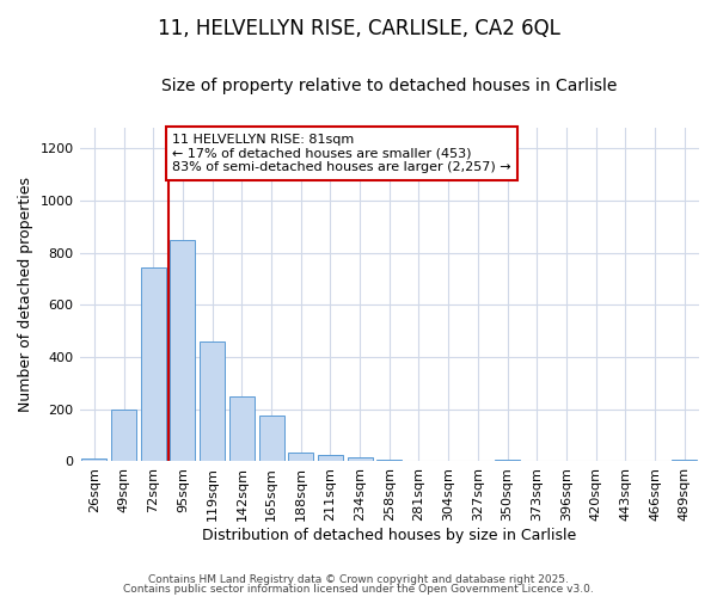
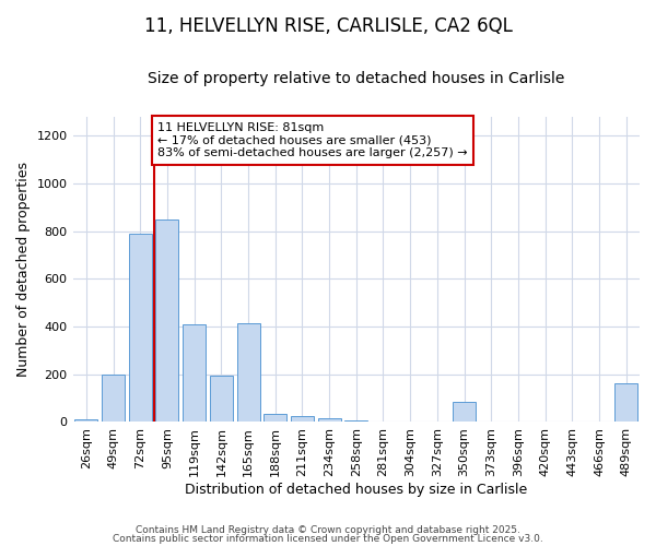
72sqm: 745 -> 790
119sqm: 460 -> 410
142sqm: 248 -> 195
165sqm: 178 -> 415
350sqm: 5 -> 85
489sqm: 5 -> 160
